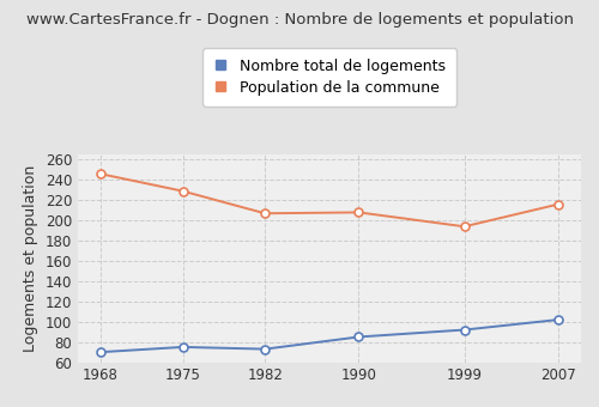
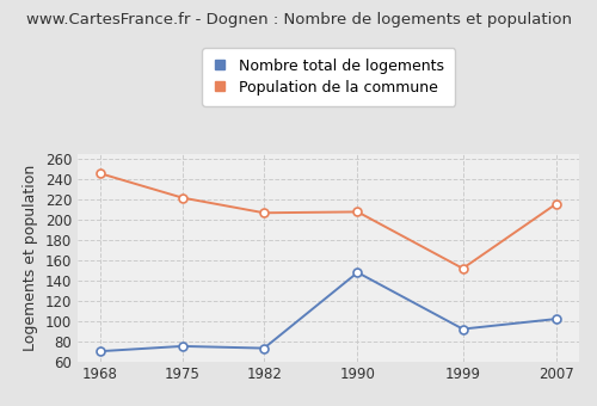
Population de la commune/1975: 229 -> 222
Nombre total de logements/1990: 85 -> 148
Population de la commune/1999: 194 -> 152
